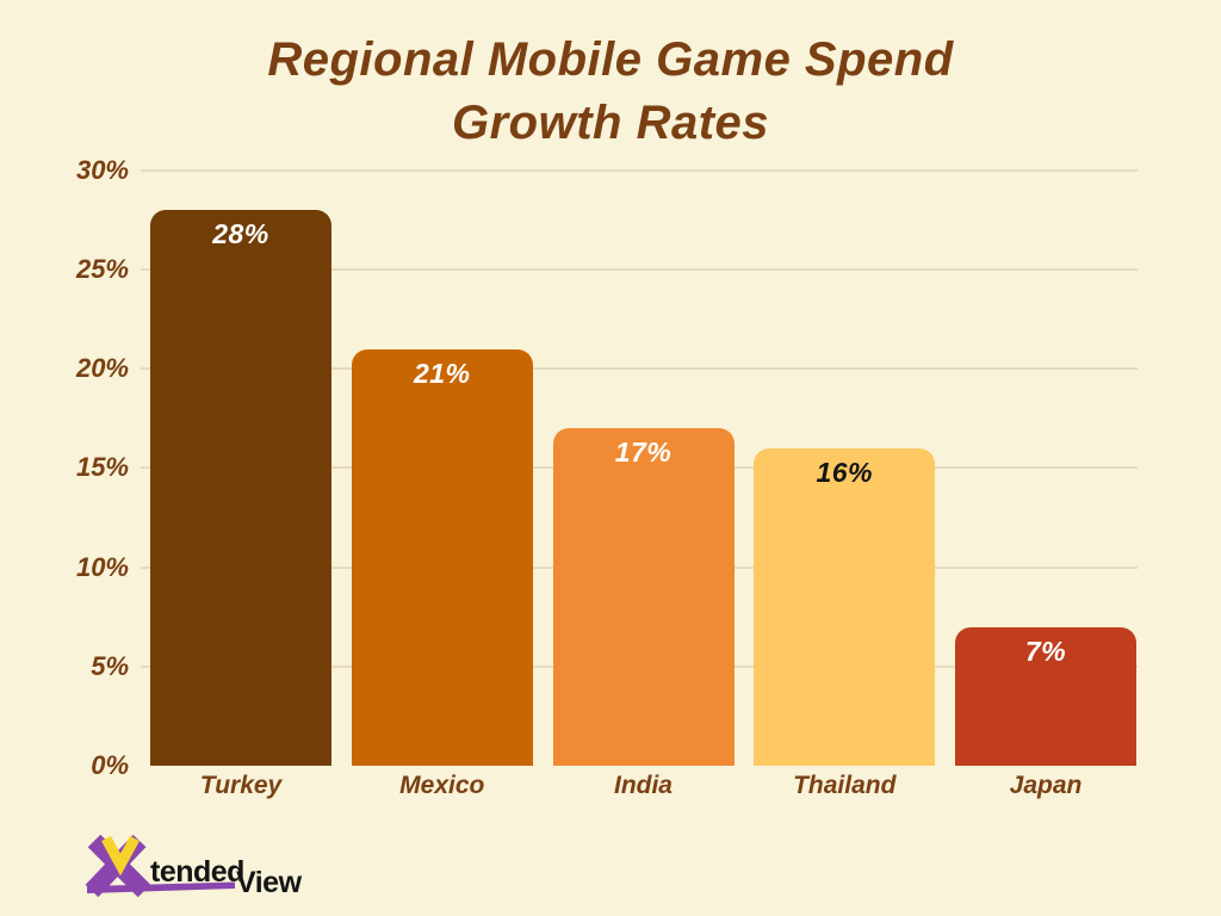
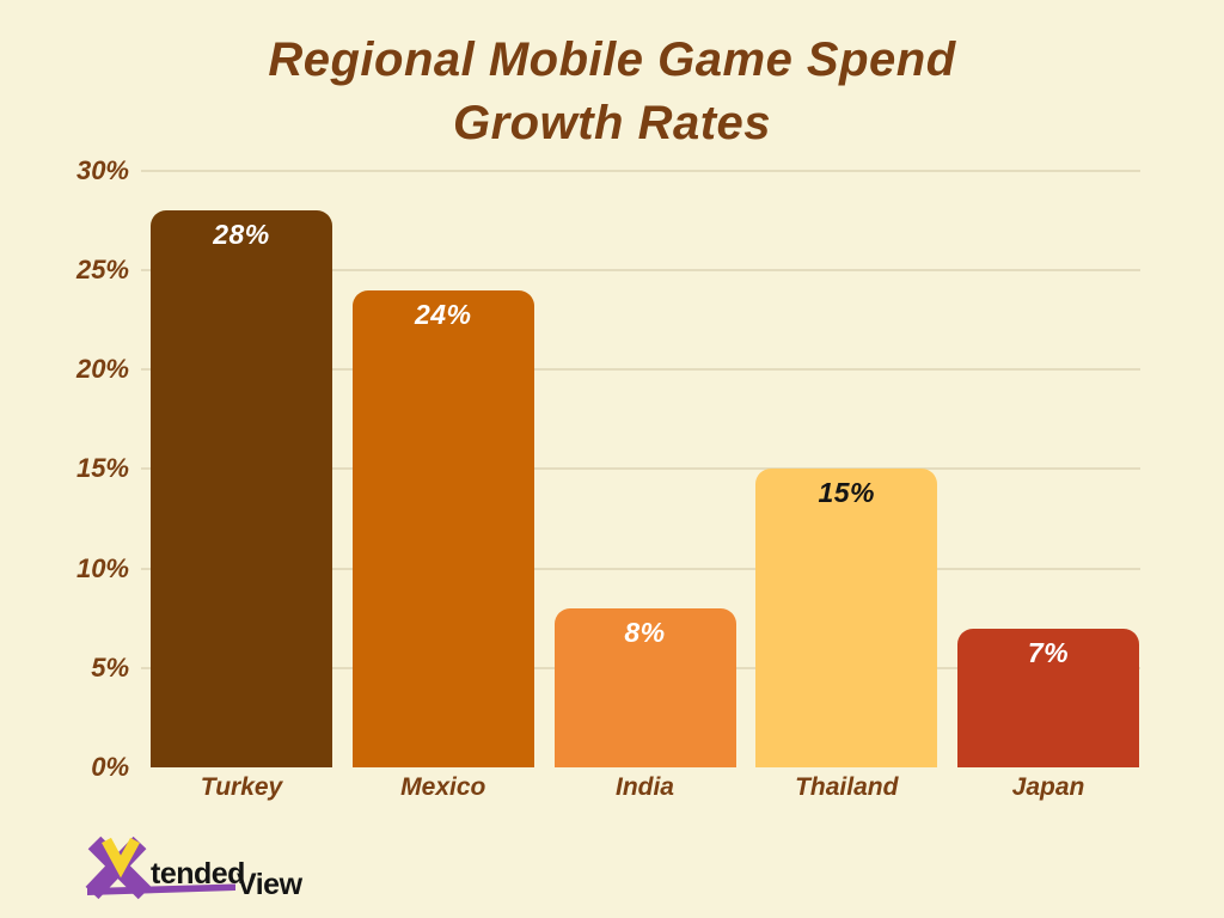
Mexico: 21% -> 24%
India: 17% -> 8%
Thailand: 16% -> 15%
